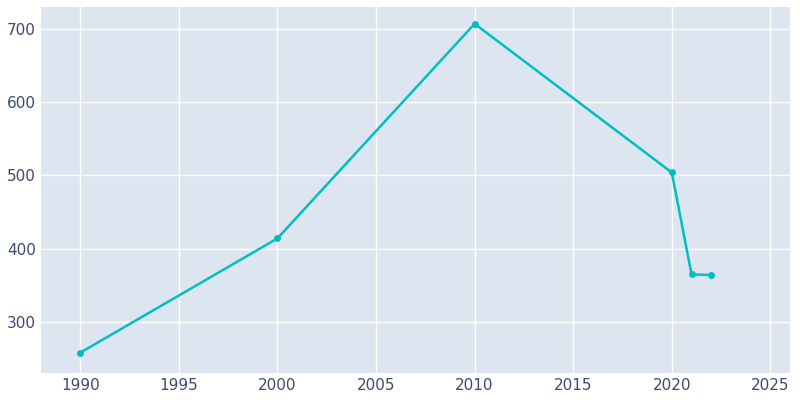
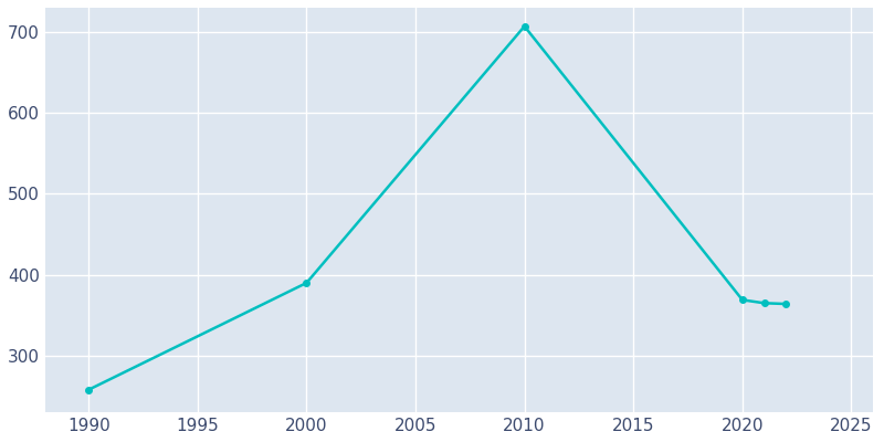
2000: 414 -> 390
2020: 504 -> 369
